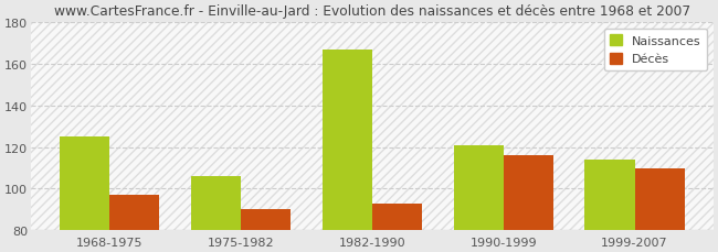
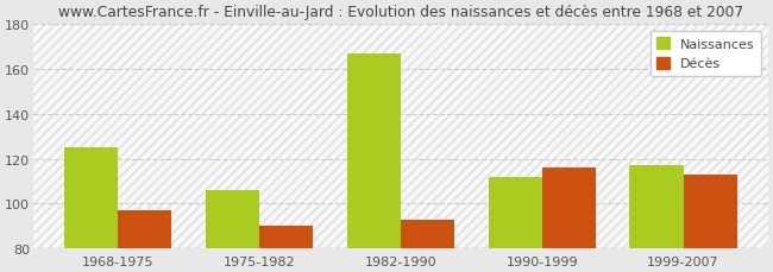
Naissances/1990-1999: 121 -> 112
Naissances/1999-2007: 114 -> 117
Décès/1999-2007: 110 -> 113
